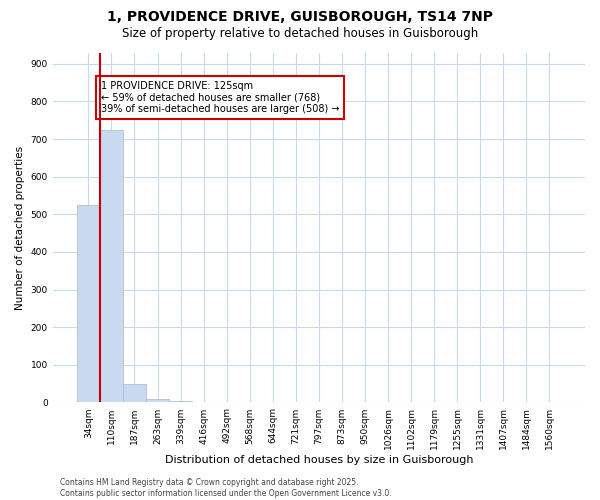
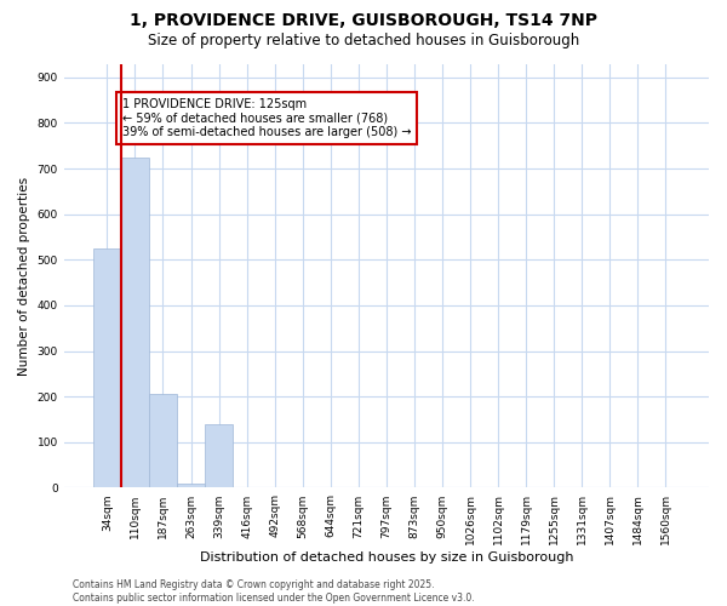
187sqm: 50 -> 205
339sqm: 5 -> 140
